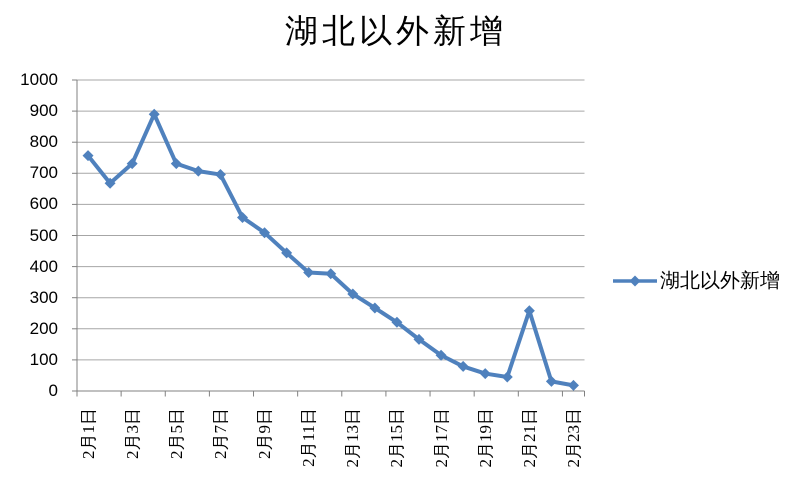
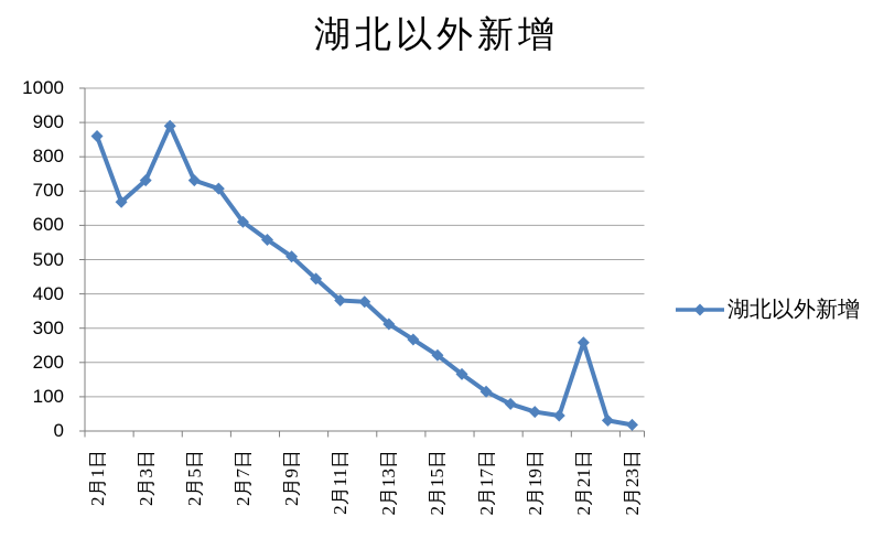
2月1日: 760 -> 860
2月7日: 700 -> 610
